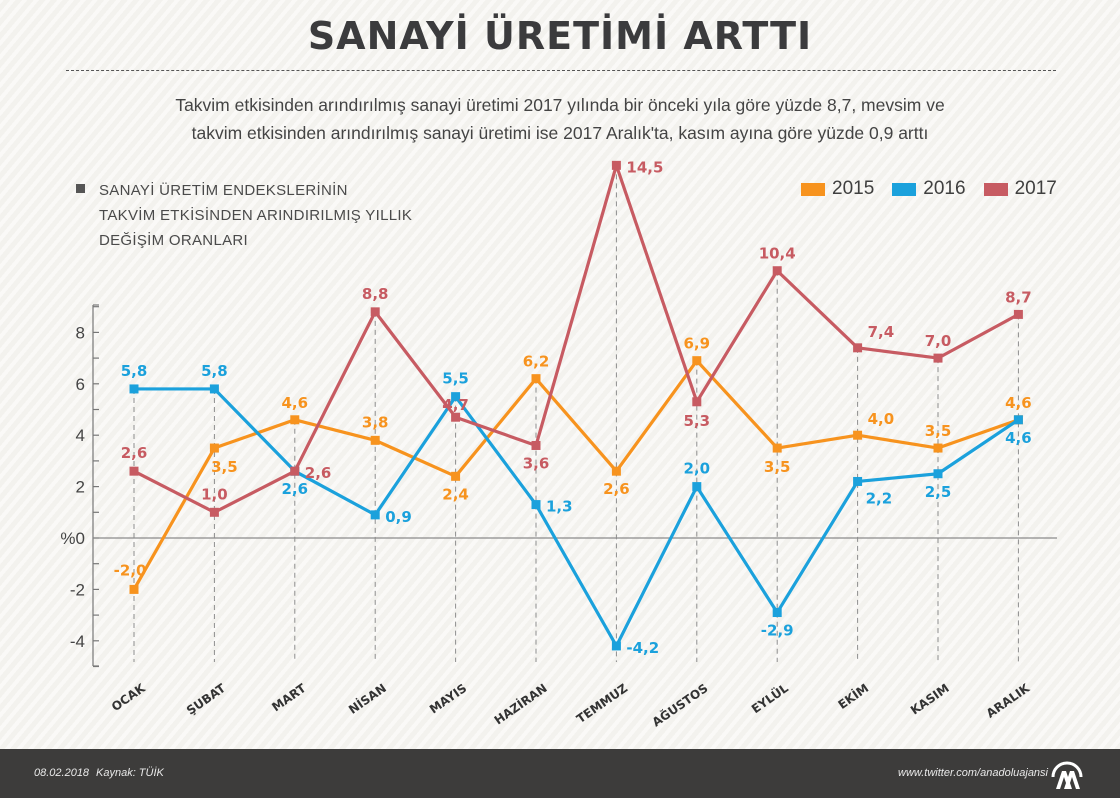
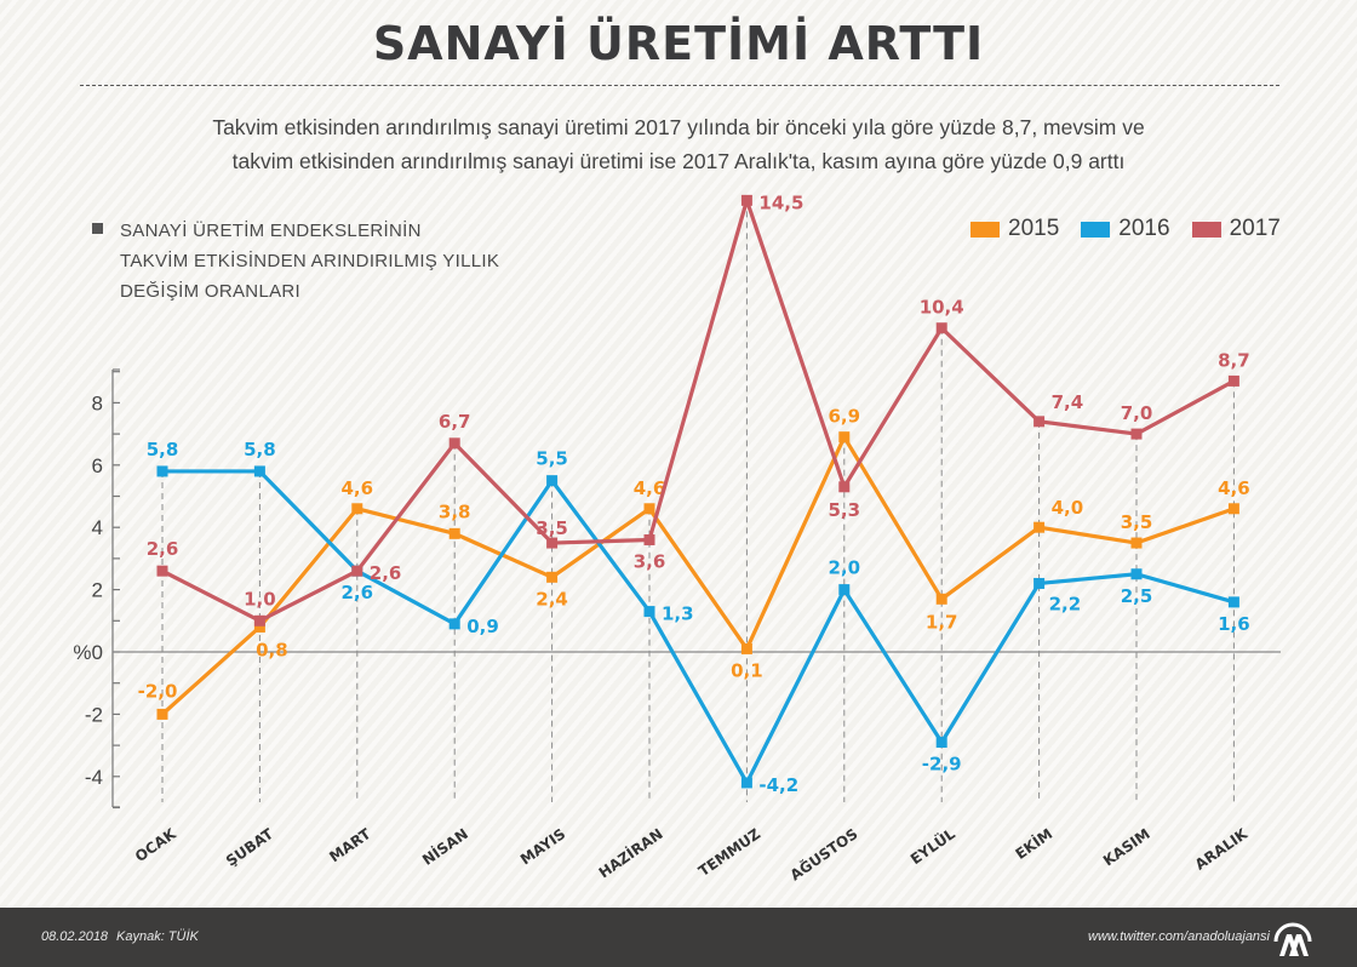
2015/ŞUBAT: 3,5 -> 0,8
2017/NİSAN: 8,8 -> 6,7
2017/MAYIS: 4,7 -> 3,5
2015/HAZİRAN: 6,2 -> 4,6
2015/TEMMUZ: 2,6 -> 0,1
2015/EYLÜL: 3,5 -> 1,7
2016/ARALIK: 4,6 -> 1,6
